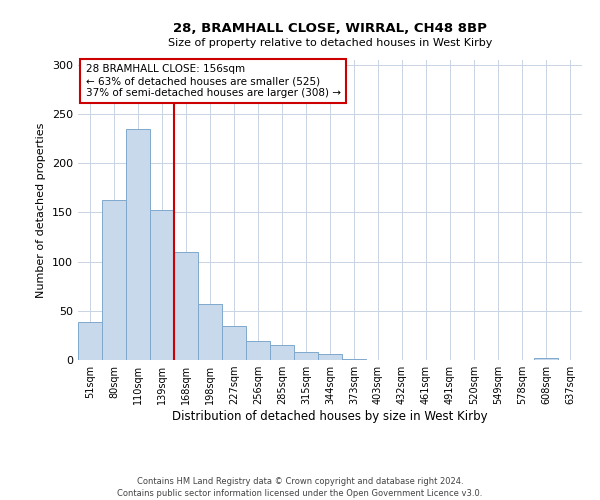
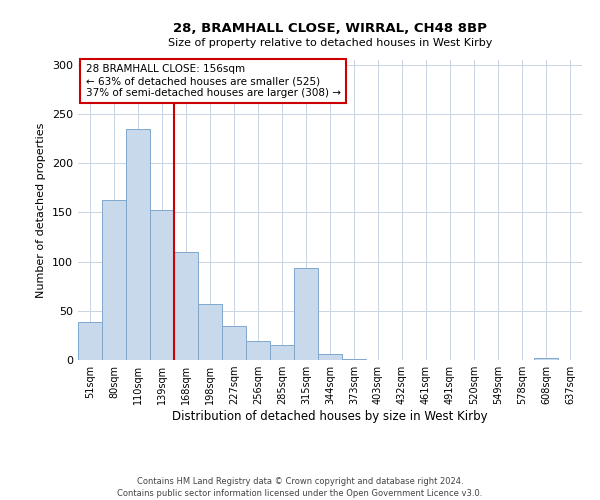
315sqm: 8 -> 94
